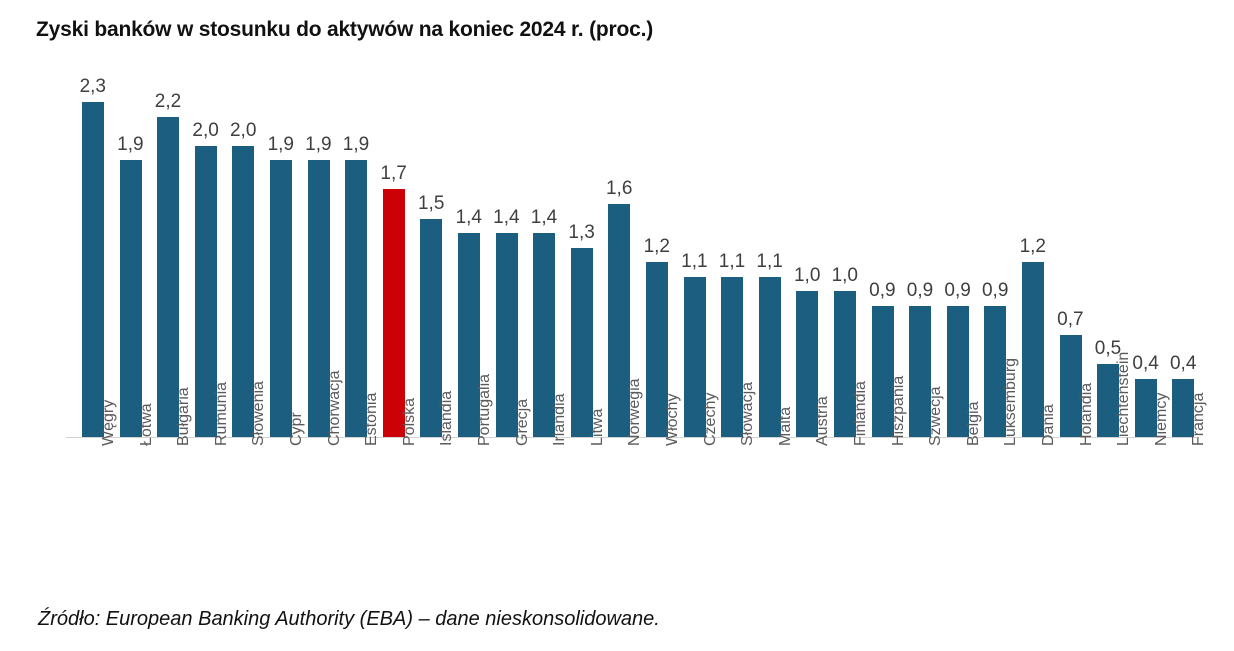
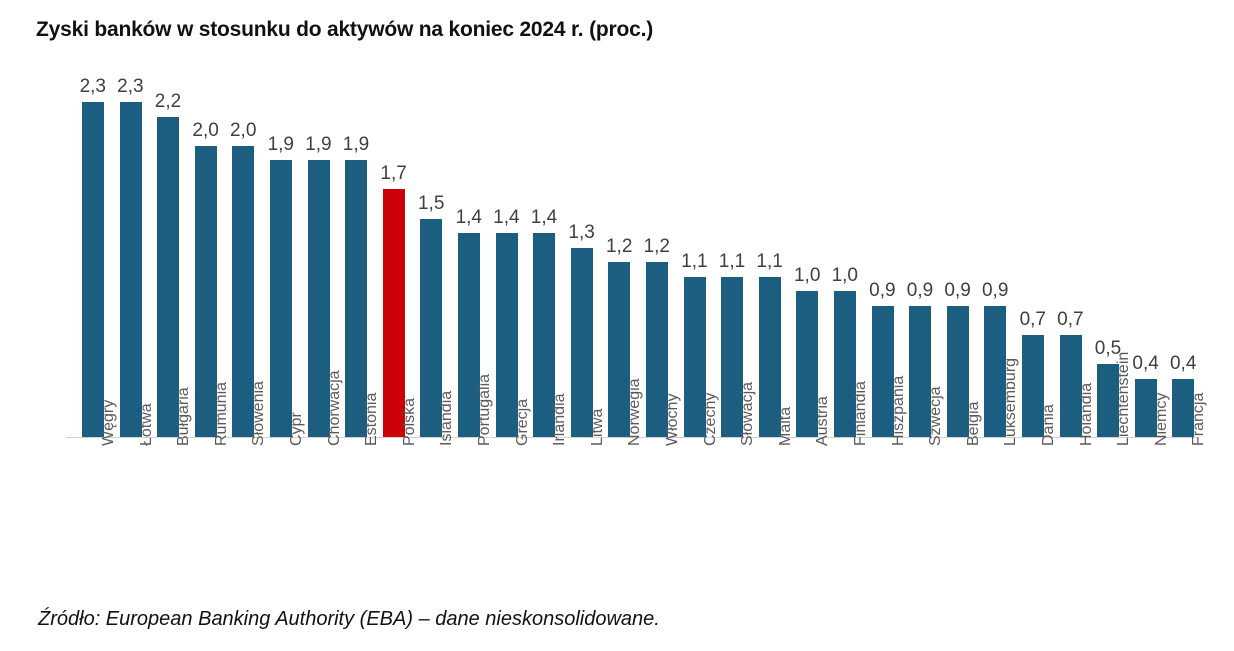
Łotwa: 1,9 -> 2,3
Norwegia: 1,6 -> 1,2
Dania: 1,2 -> 0,7
